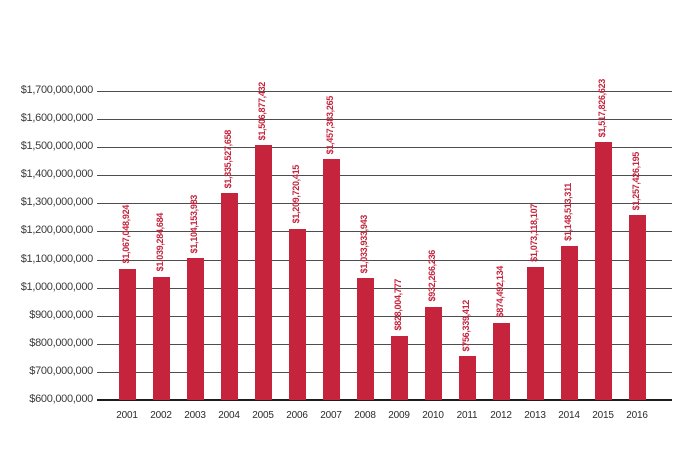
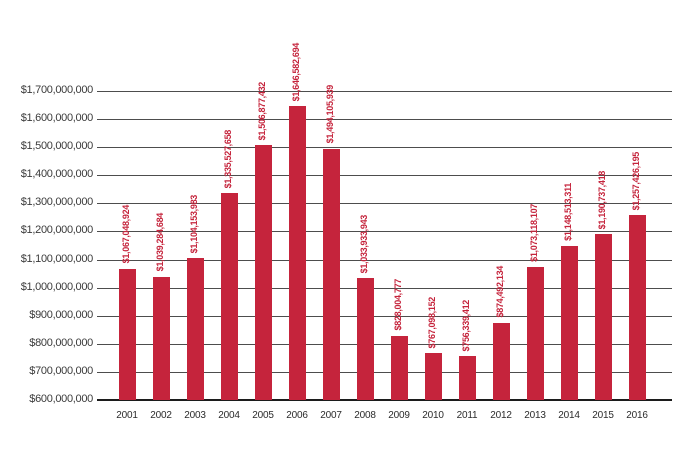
2006: $1,209,720,415 -> $1,646,582,694
2007: $1,457,383,265 -> $1,494,105,939
2010: $932,266,236 -> $767,098,152
2015: $1,517,826,623 -> $1,190,737,418
